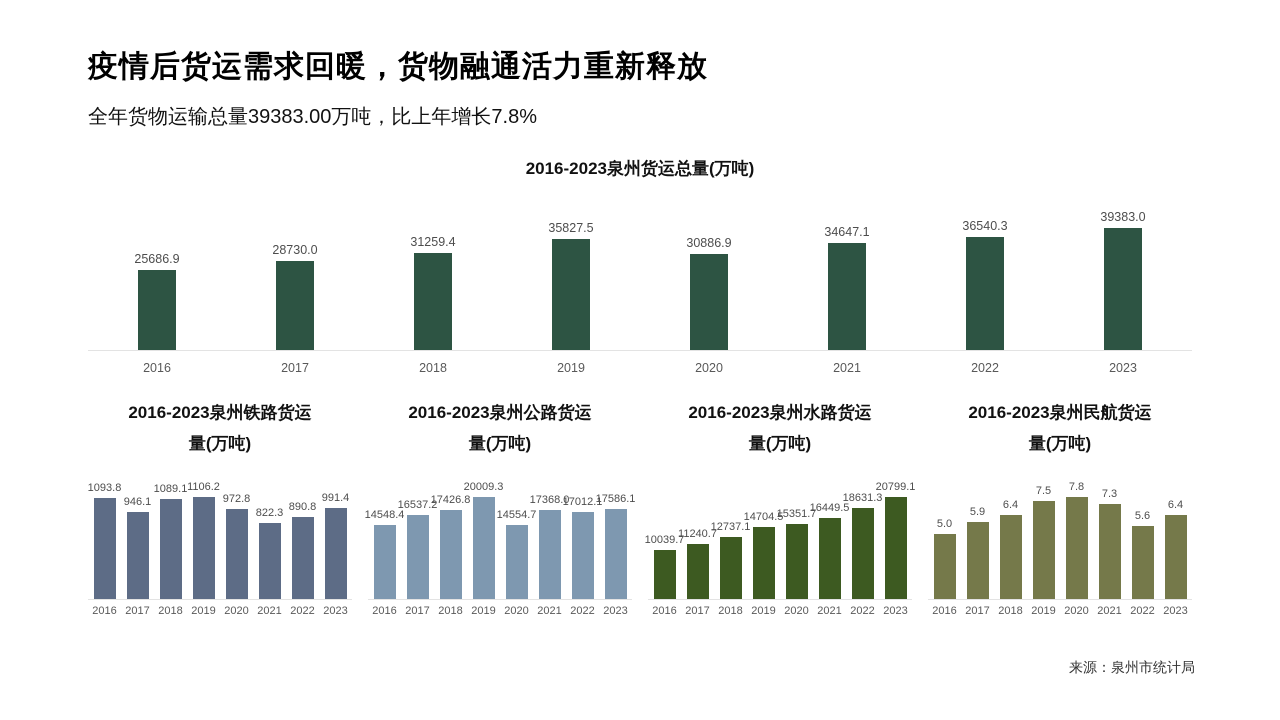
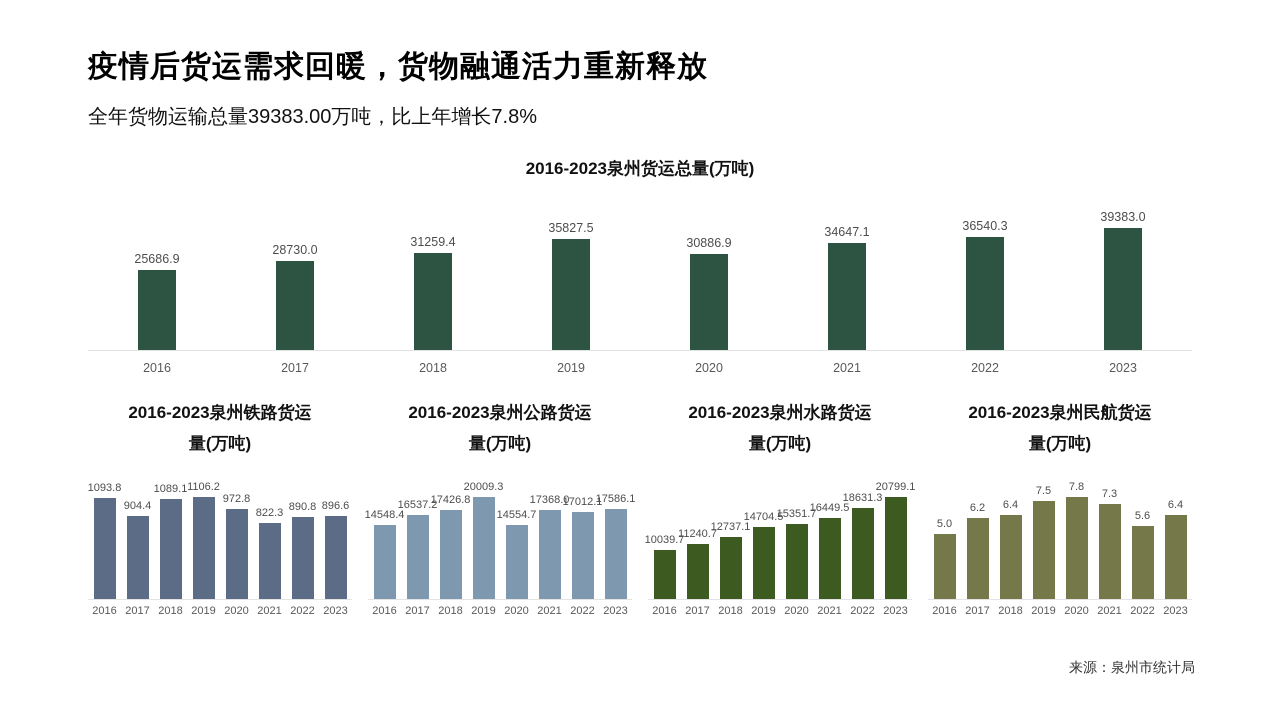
2016-2023泉州铁路货运量(万吨)/2017: 946.1 -> 904.4
2016-2023泉州铁路货运量(万吨)/2023: 991.4 -> 896.6
2016-2023泉州民航货运量(万吨)/2017: 5.9 -> 6.2
